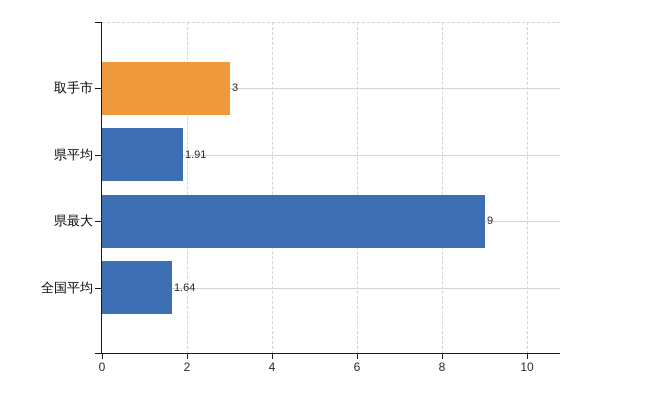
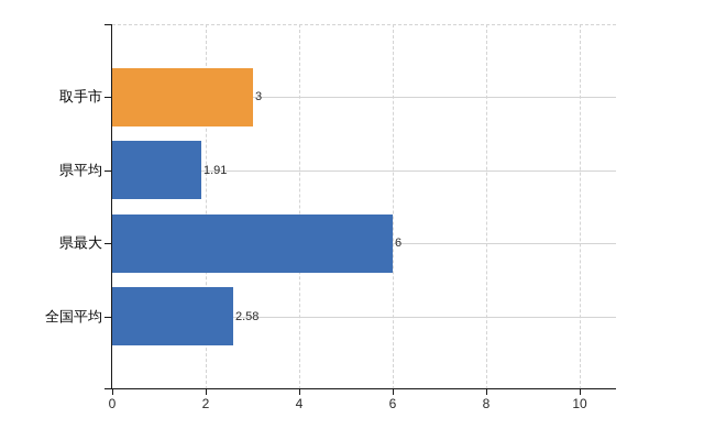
県最大: 9 -> 6
全国平均: 1.64 -> 2.58
